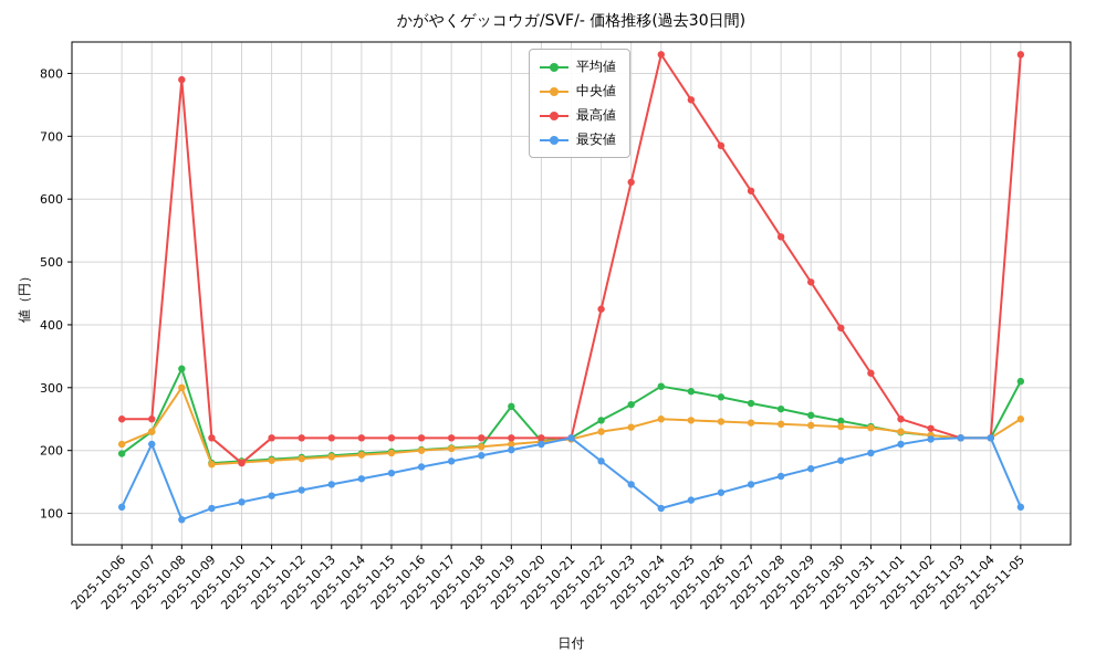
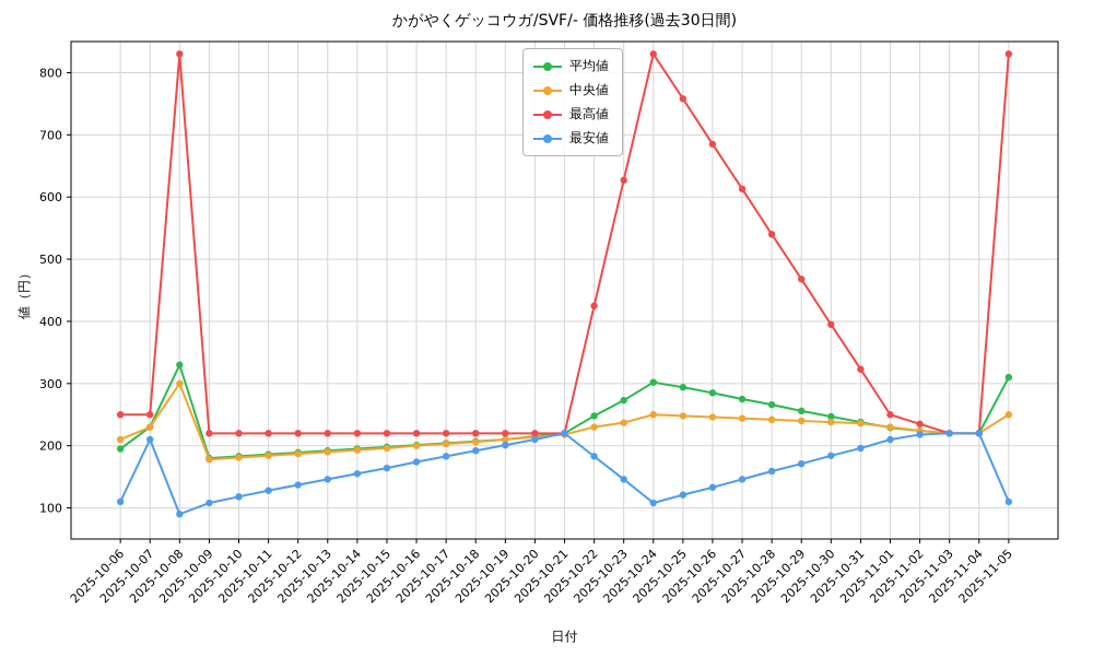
最高値/2025-10-08: 790 -> 830
最高値/2025-10-10: 180 -> 220
平均値/2025-10-19: 270 -> 210
